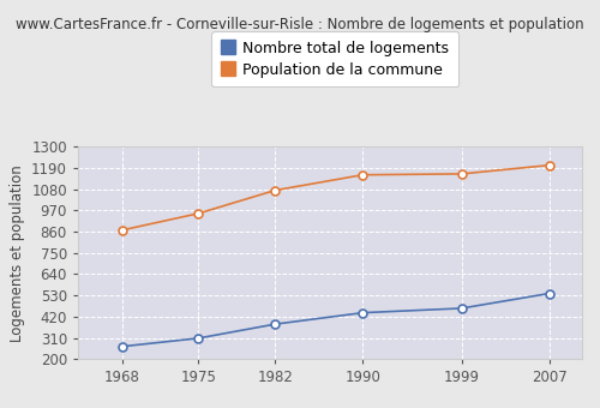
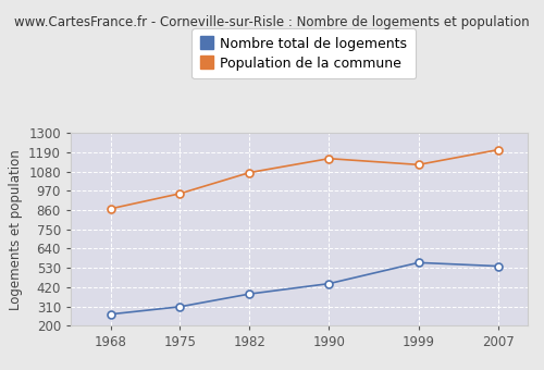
Nombre total de logements/1999: 460 -> 560
Population de la commune/1999: 1160 -> 1120
